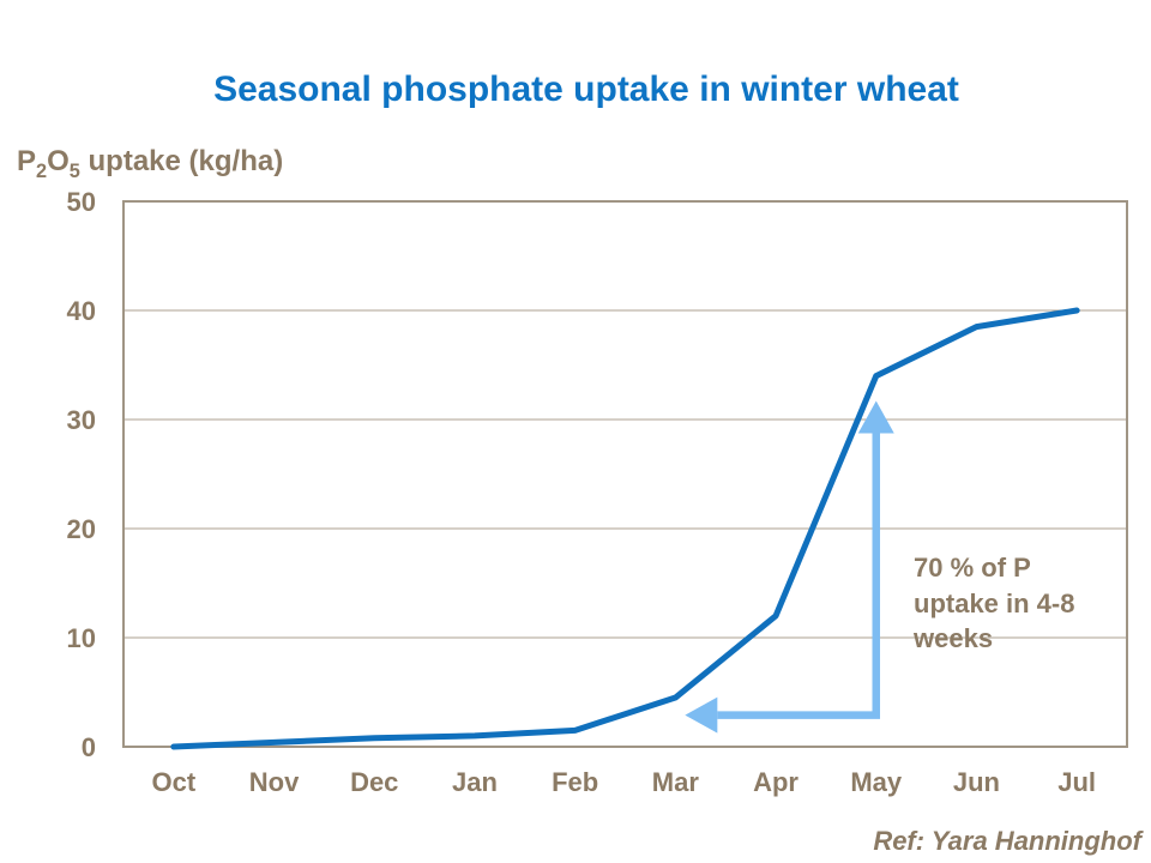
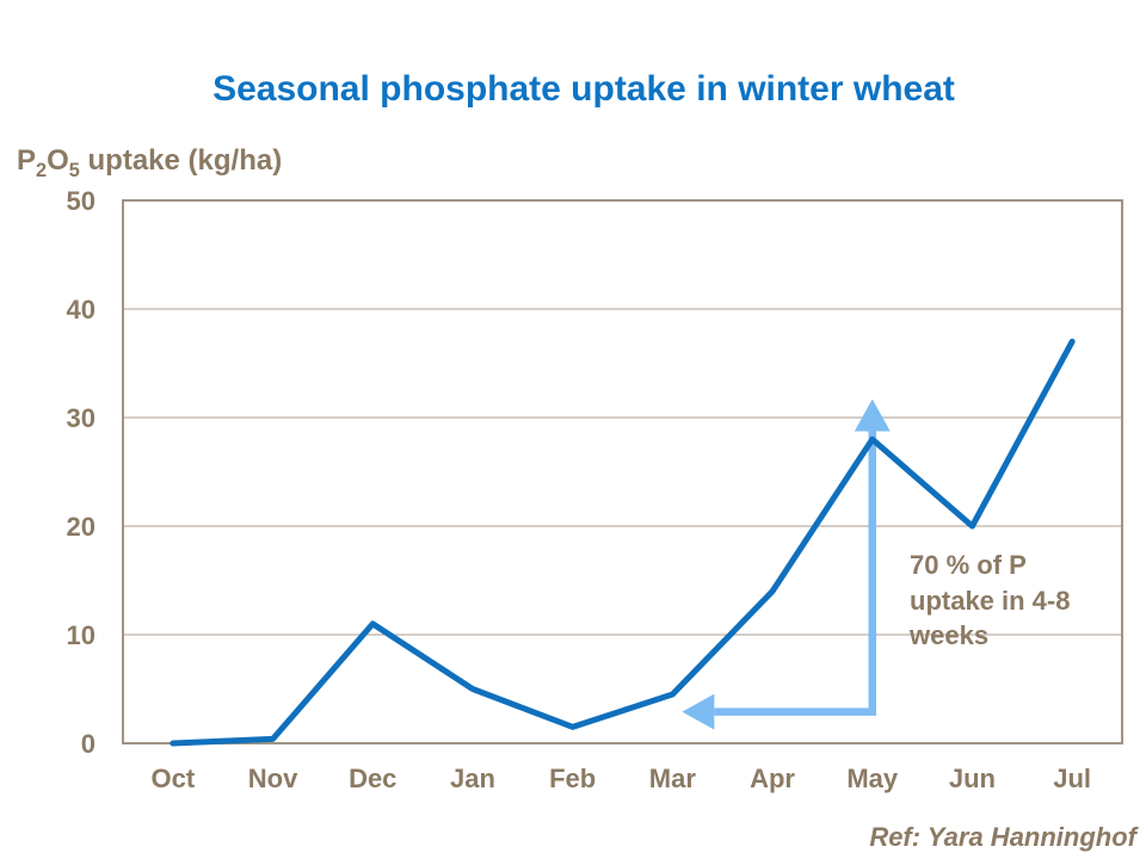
Dec: 1 -> 11
Jan: 1 -> 5
Apr: 12 -> 14
May: 34 -> 28
Jun: 38 -> 20
Jul: 40 -> 37
